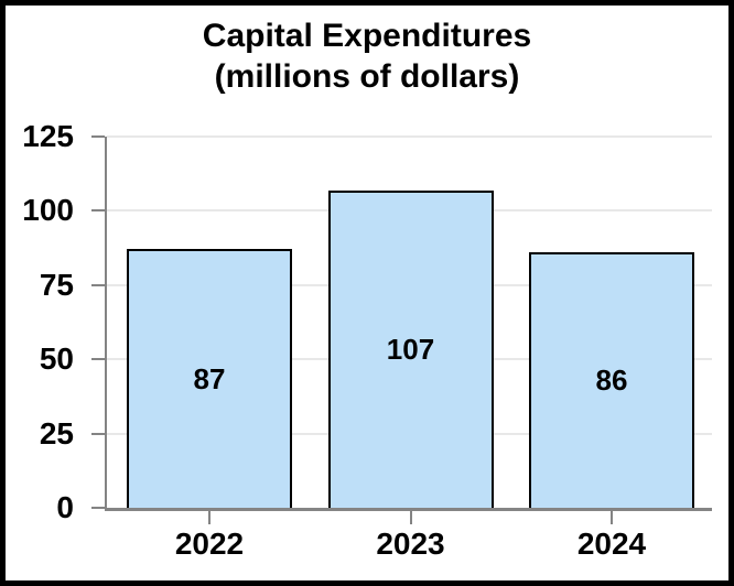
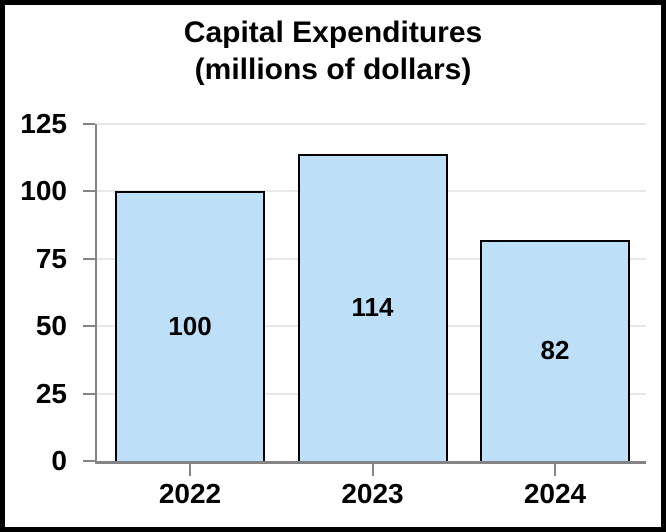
2022: 87 -> 100
2023: 107 -> 114
2024: 86 -> 82
